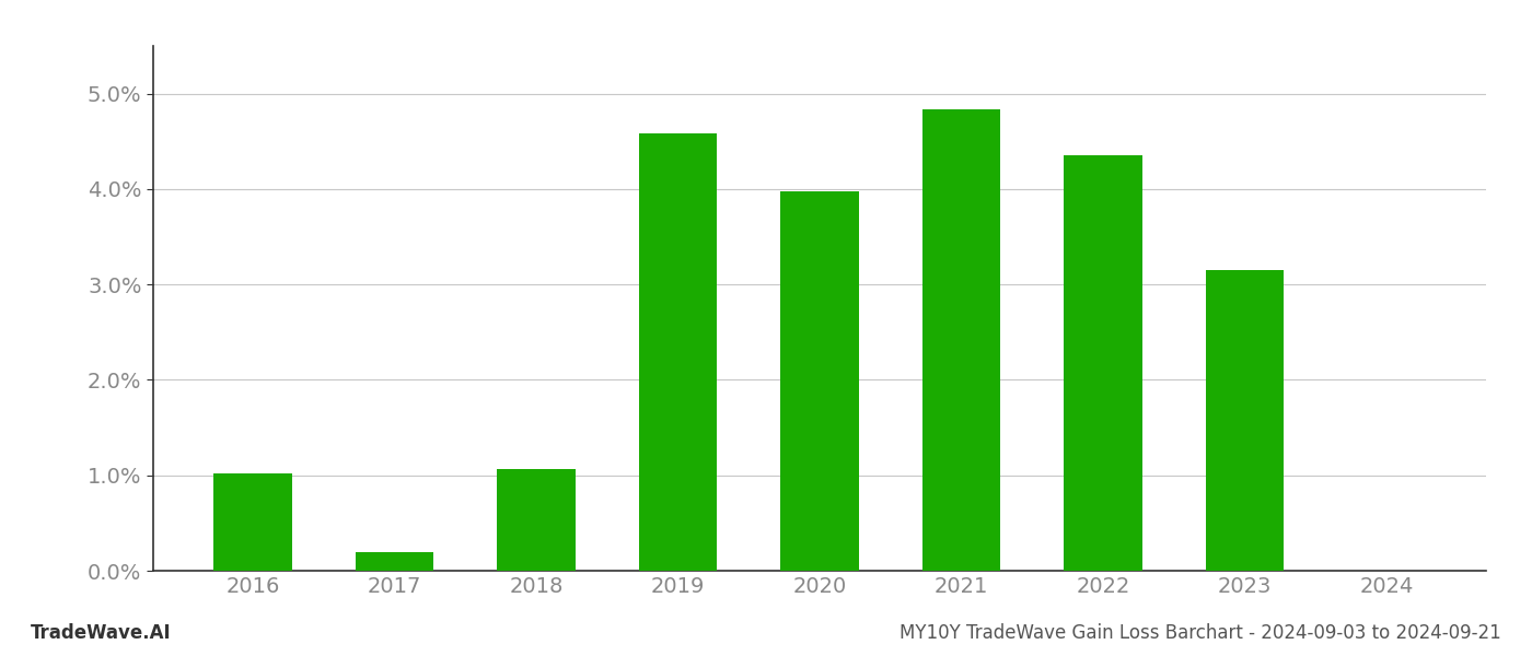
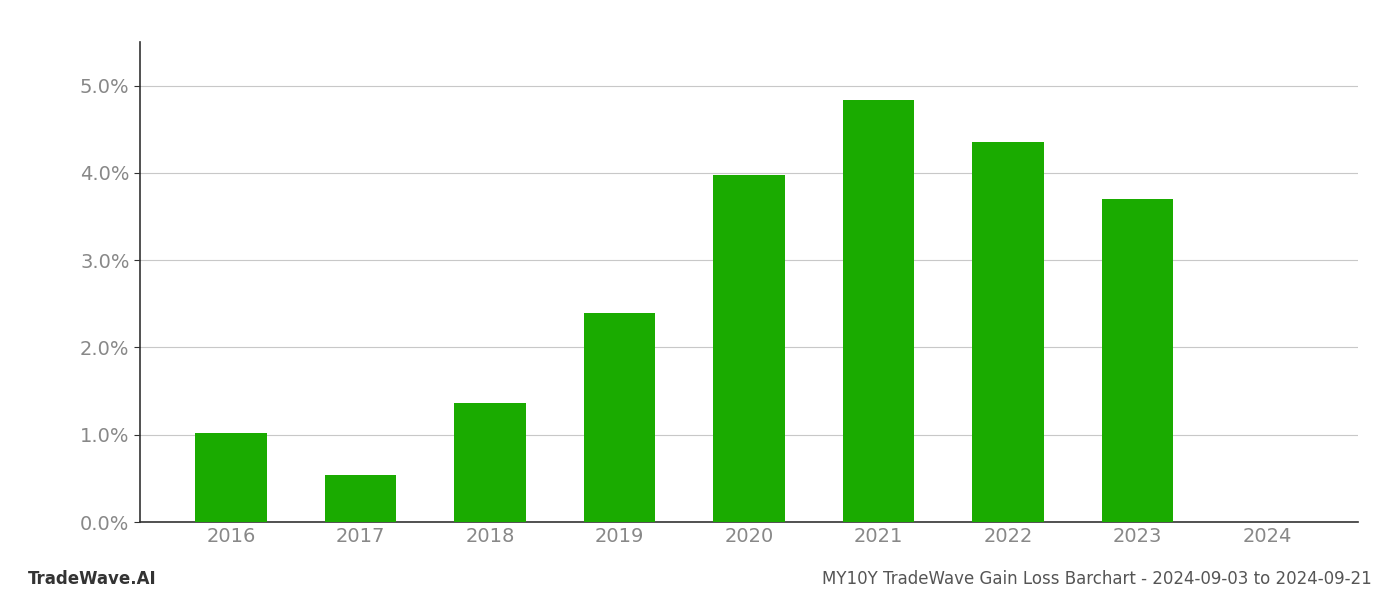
2017: 0.19% -> 0.54%
2018: 1.06% -> 1.36%
2019: 4.59% -> 2.40%
2023: 3.16% -> 3.70%
